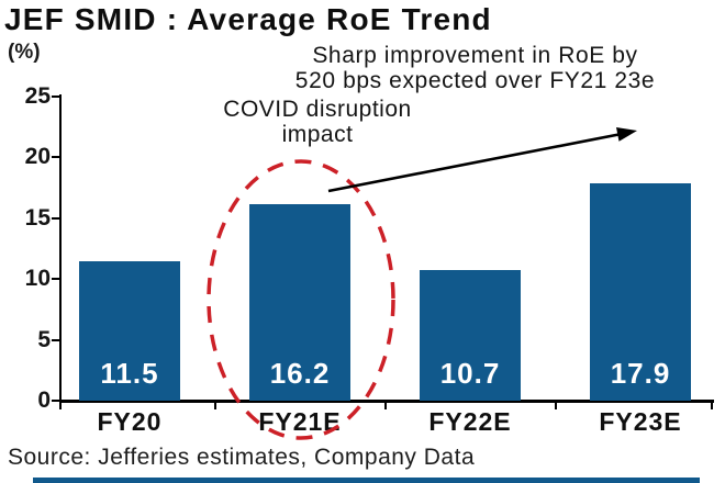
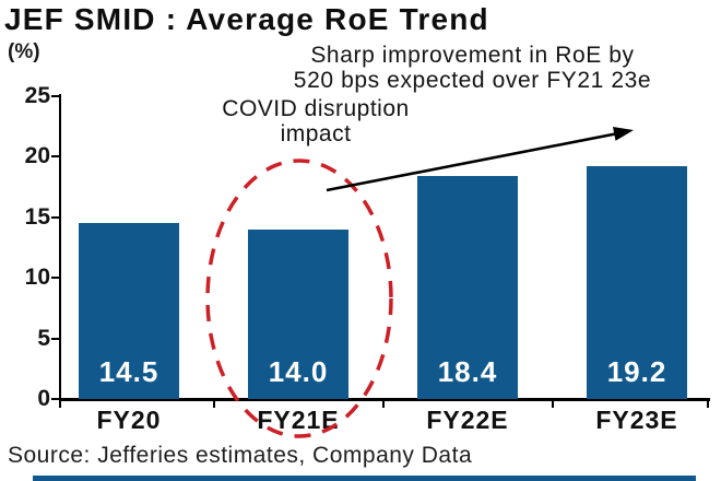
FY20: 11.5 -> 14.5
FY21E: 16.2 -> 14.0
FY22E: 10.7 -> 18.4
FY23E: 17.9 -> 19.2
